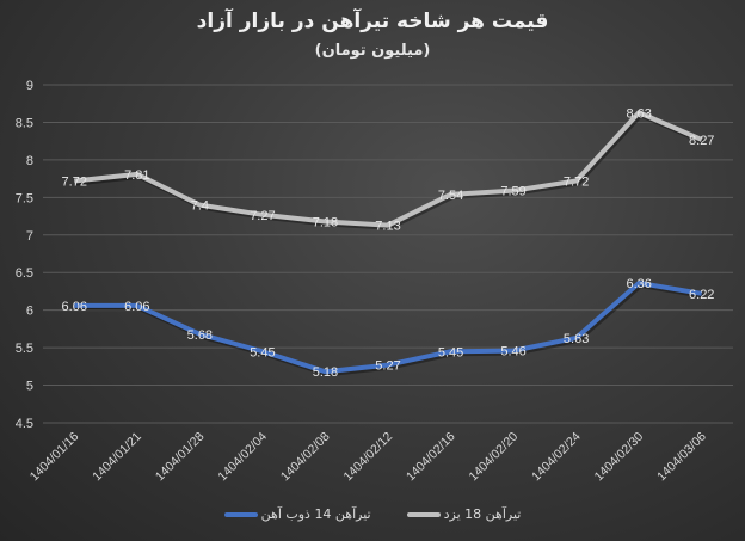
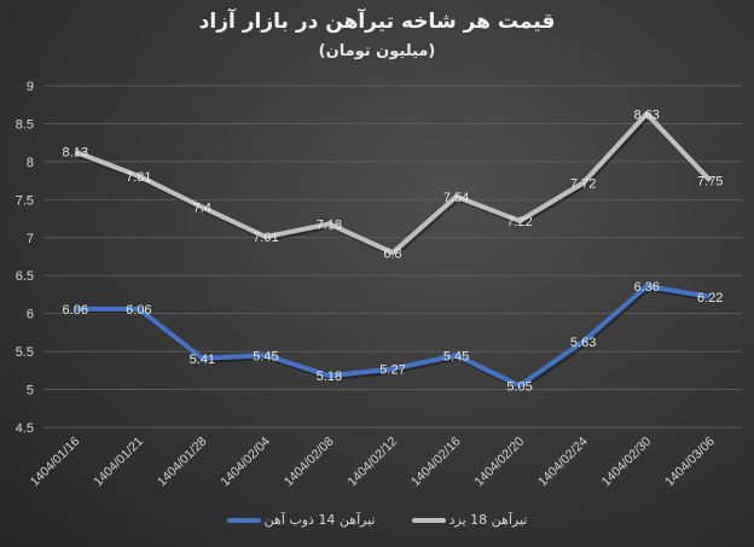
تیرآهن 18 یزد/1404/01/16: 7.72 -> 8.13
تیرآهن 14 ذوب آهن/1404/01/28: 5.68 -> 5.41
تیرآهن 18 یزد/1404/02/04: 7.27 -> 7.01
تیرآهن 18 یزد/1404/02/12: 7.13 -> 6.8
تیرآهن 14 ذوب آهن/1404/02/20: 5.46 -> 5.05
تیرآهن 18 یزد/1404/02/20: 7.59 -> 7.22
تیرآهن 18 یزد/1404/03/06: 8.27 -> 7.75
